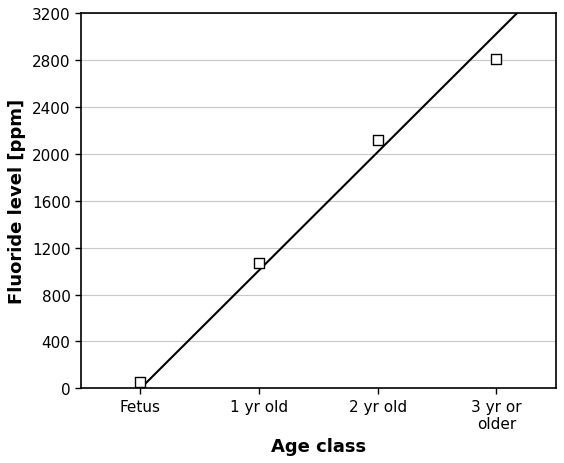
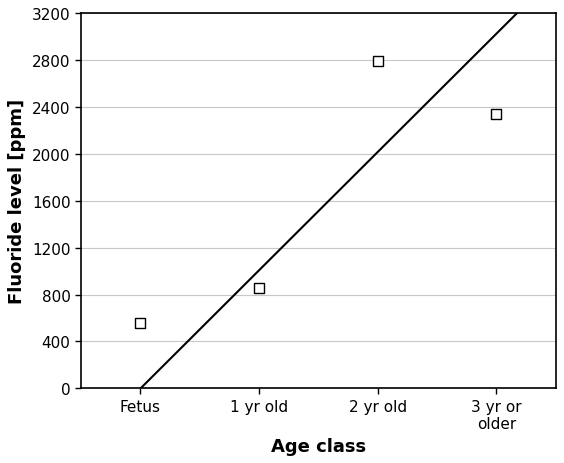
Fetus: 50 -> 560
1 yr old: 1070 -> 860
2 yr old: 2120 -> 2790
3 yr or older: 2810 -> 2340
